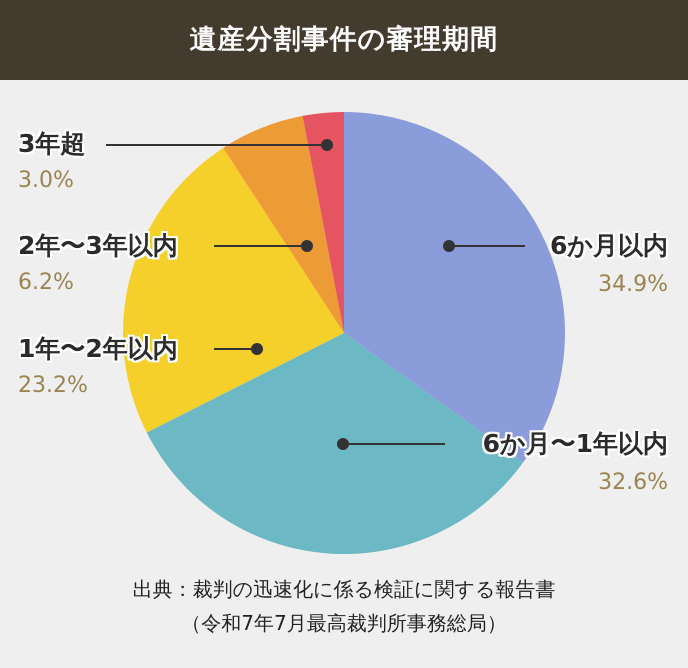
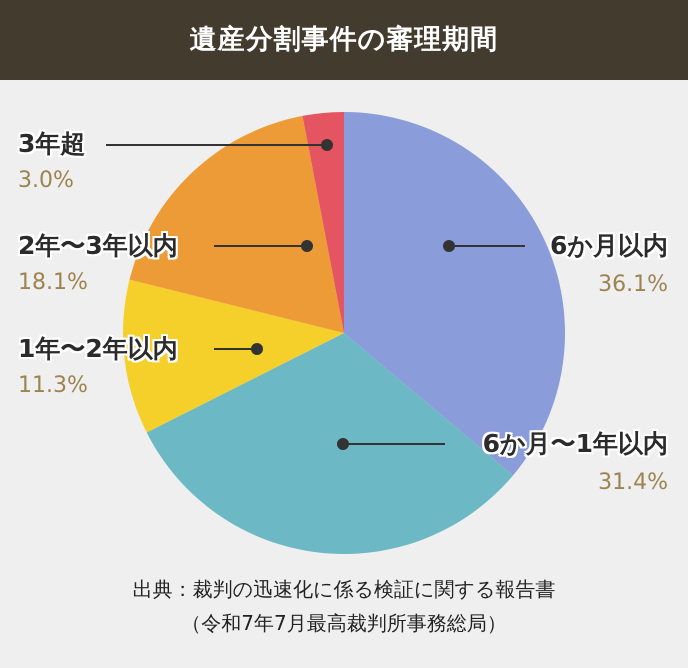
6か月以内: 34.9% -> 36.1%
6か月〜1年以内: 32.6% -> 31.4%
1年〜2年以内: 23.2% -> 11.3%
2年〜3年以内: 6.2% -> 18.1%
